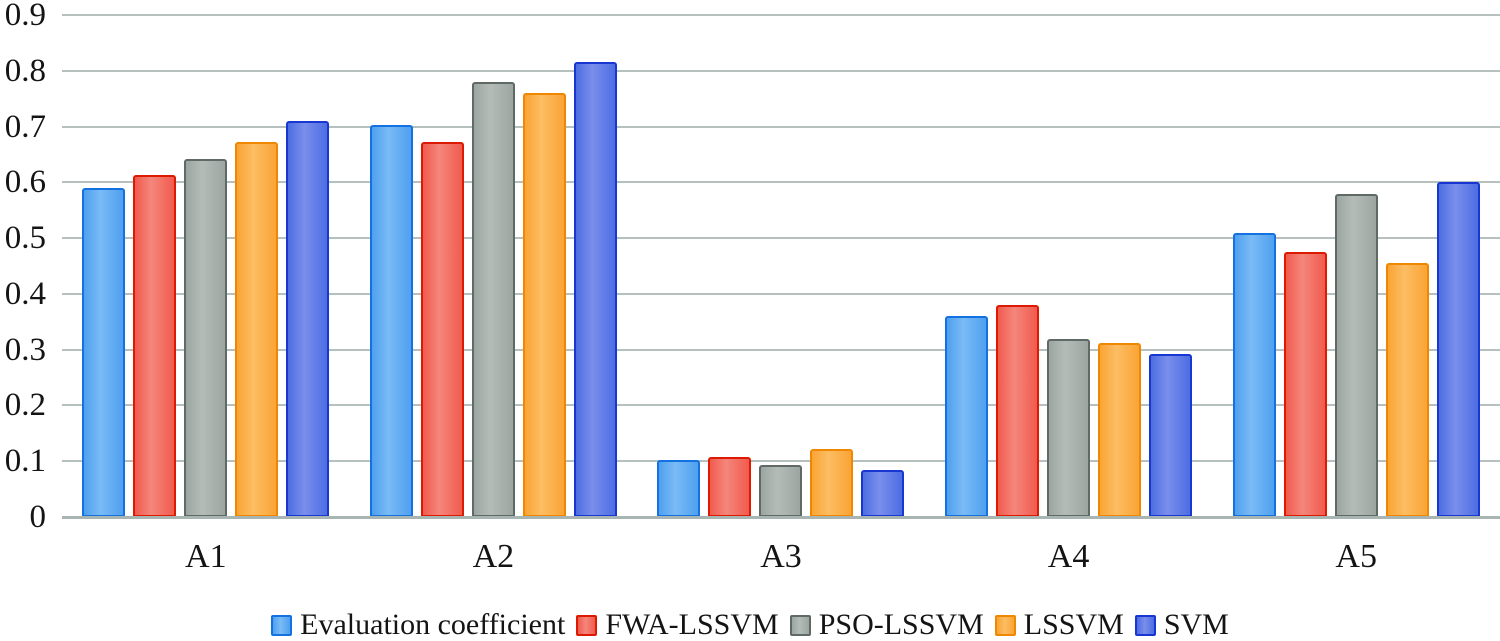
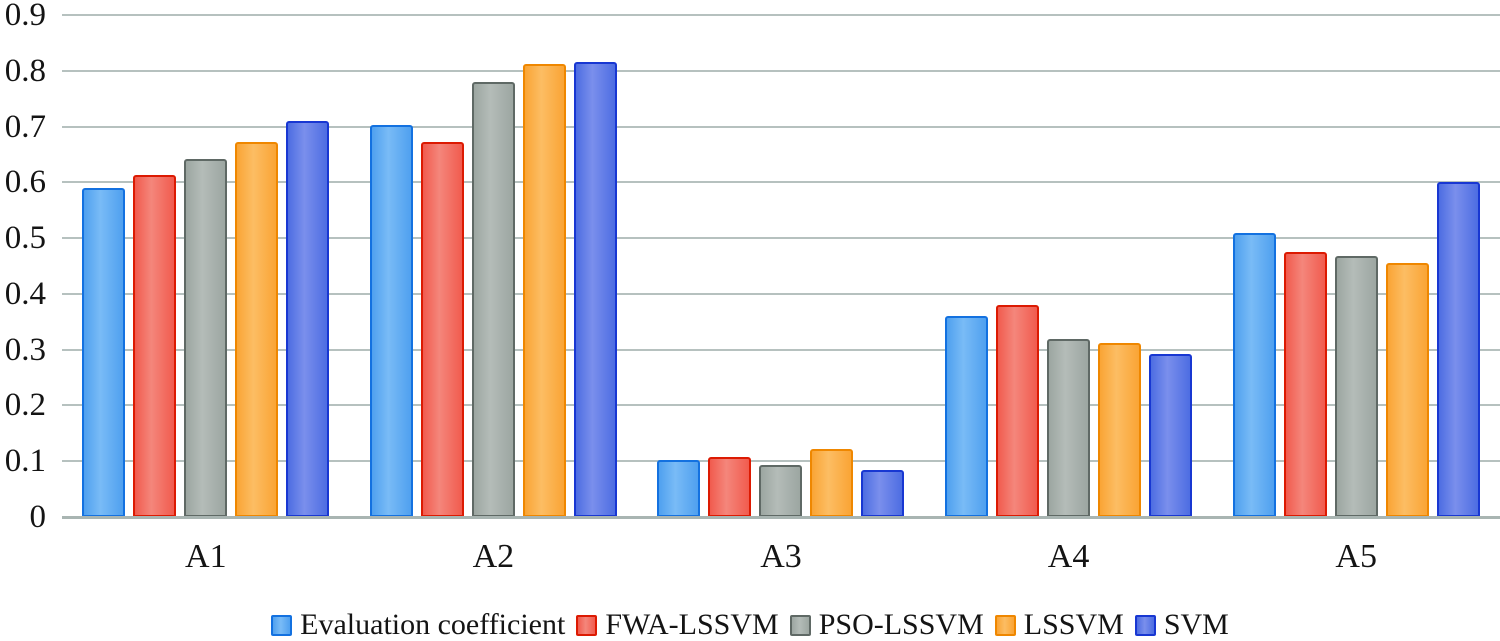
LSSVM/A2: 0.76 -> 0.81
PSO-LSSVM/A5: 0.58 -> 0.47
